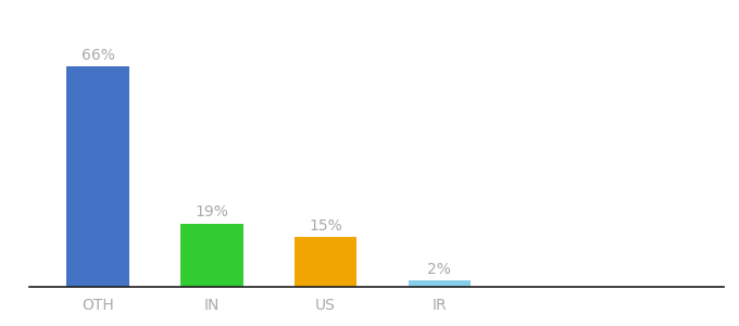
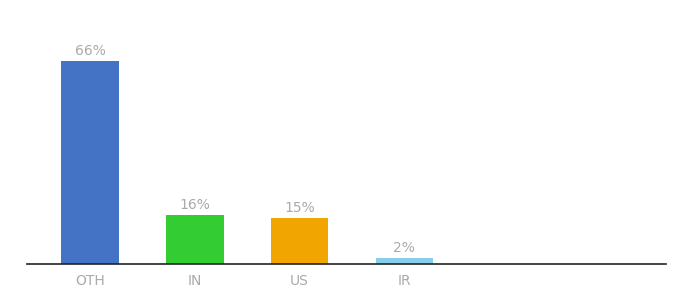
IN: 19% -> 16%
